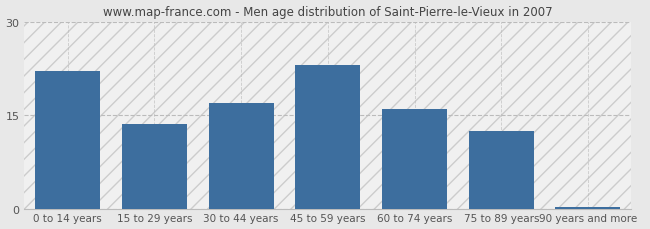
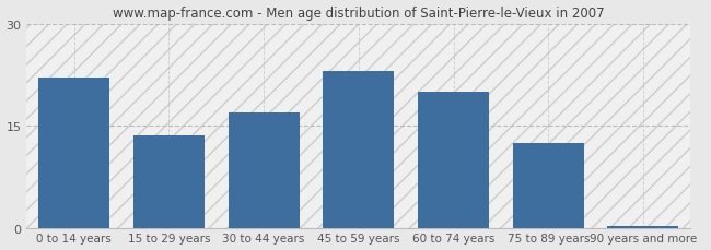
60 to 74 years: 16.0 -> 20.0
